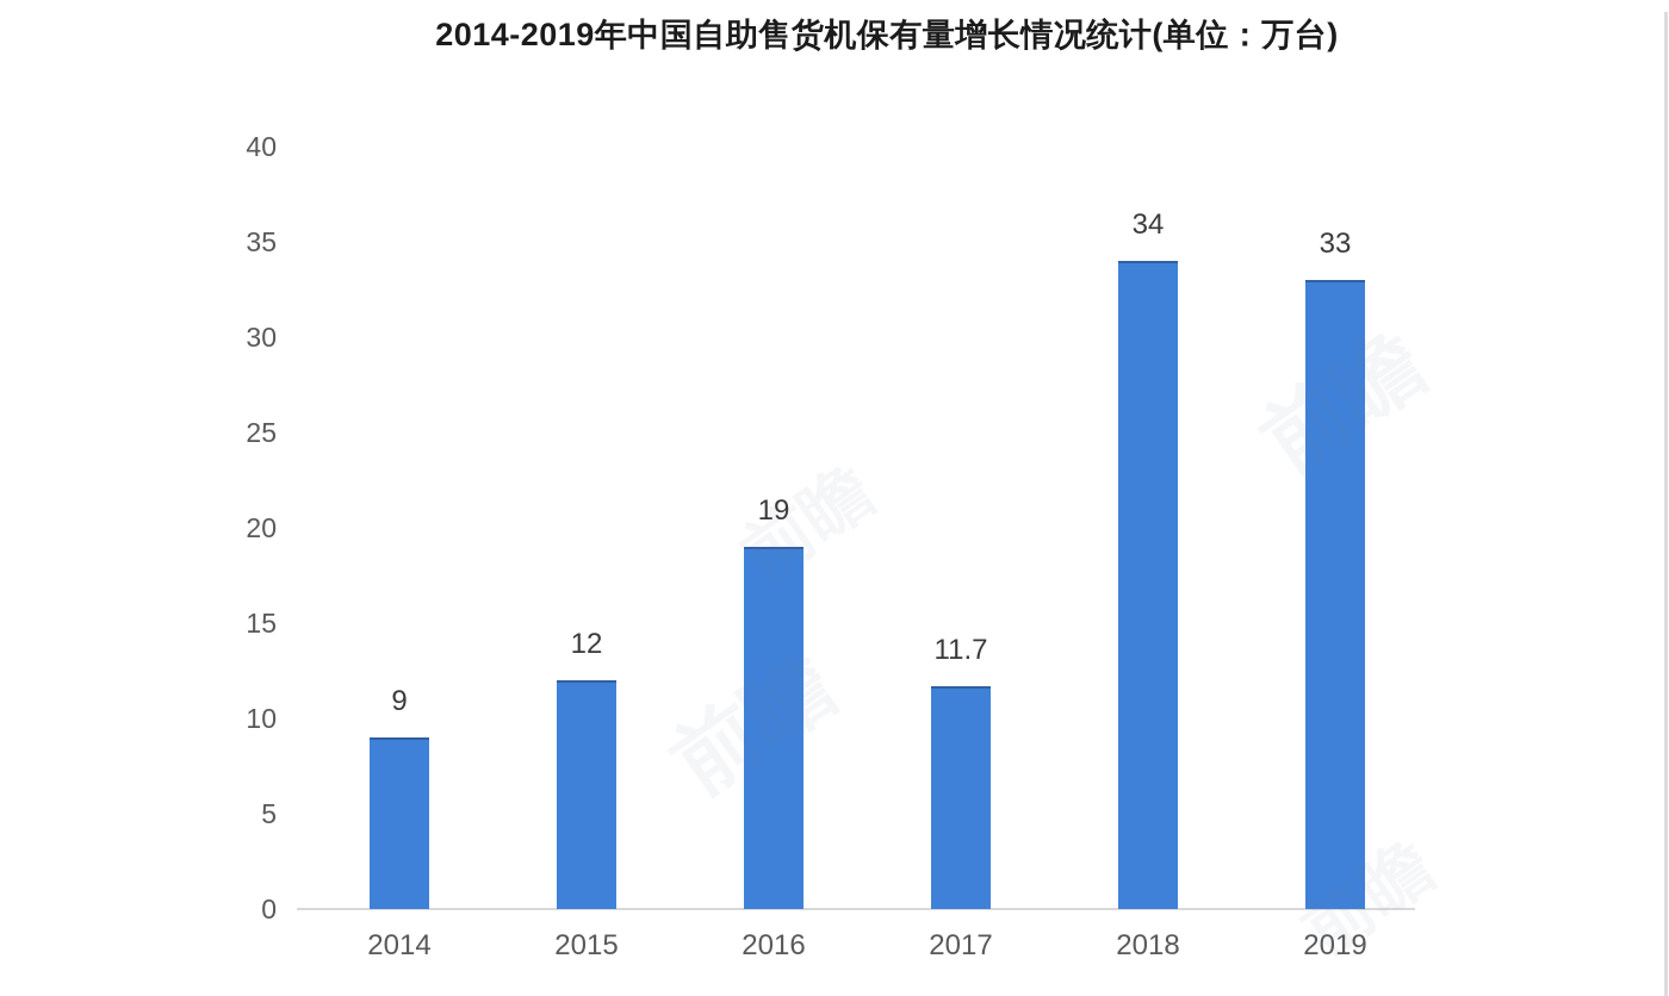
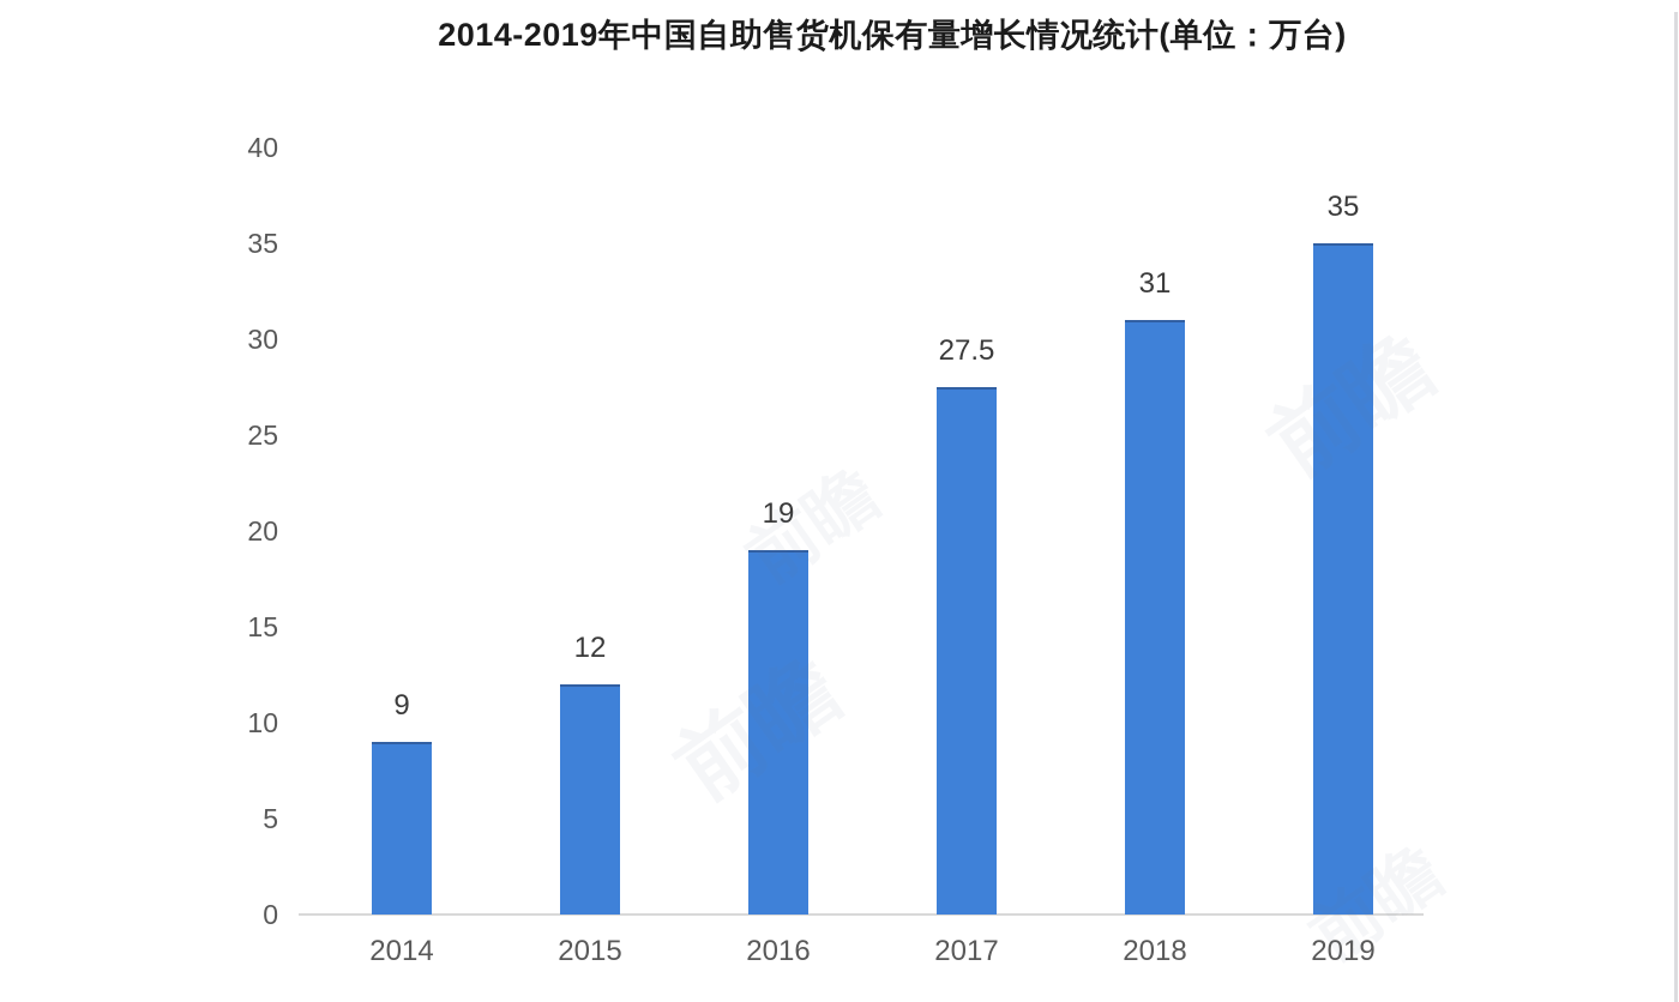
2017: 11.7 -> 27.5
2018: 34 -> 31
2019: 33 -> 35
